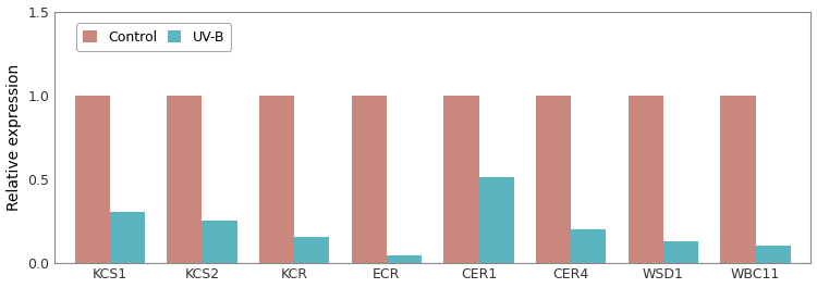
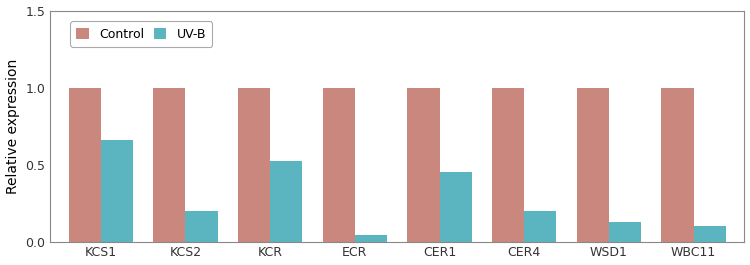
UV-B/KCS1: 0.30 -> 0.66
UV-B/KCS2: 0.25 -> 0.20
UV-B/KCR: 0.15 -> 0.52
UV-B/CER1: 0.51 -> 0.45
